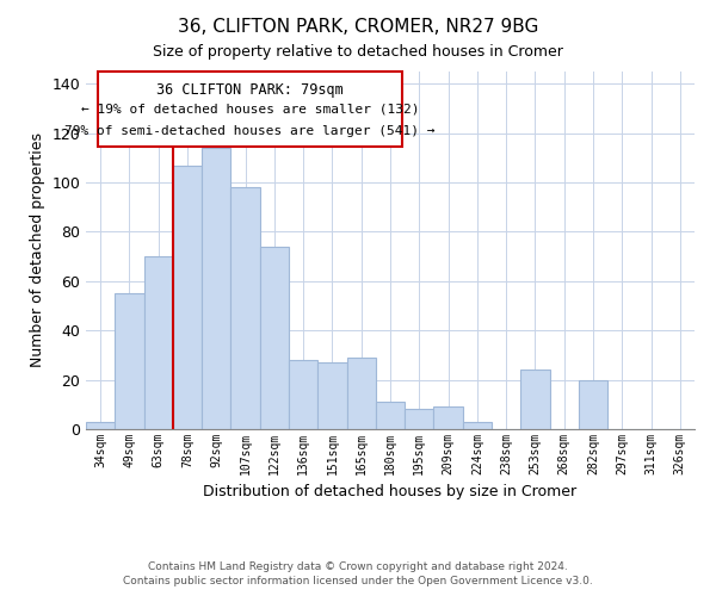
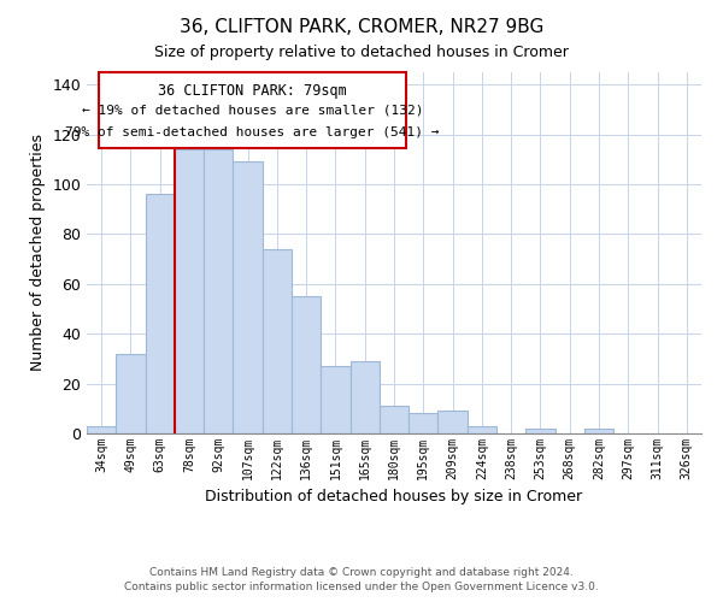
49sqm: 55 -> 32
63sqm: 70 -> 96
78sqm: 107 -> 114
107sqm: 98 -> 109
136sqm: 28 -> 55
253sqm: 24 -> 2
282sqm: 20 -> 2
